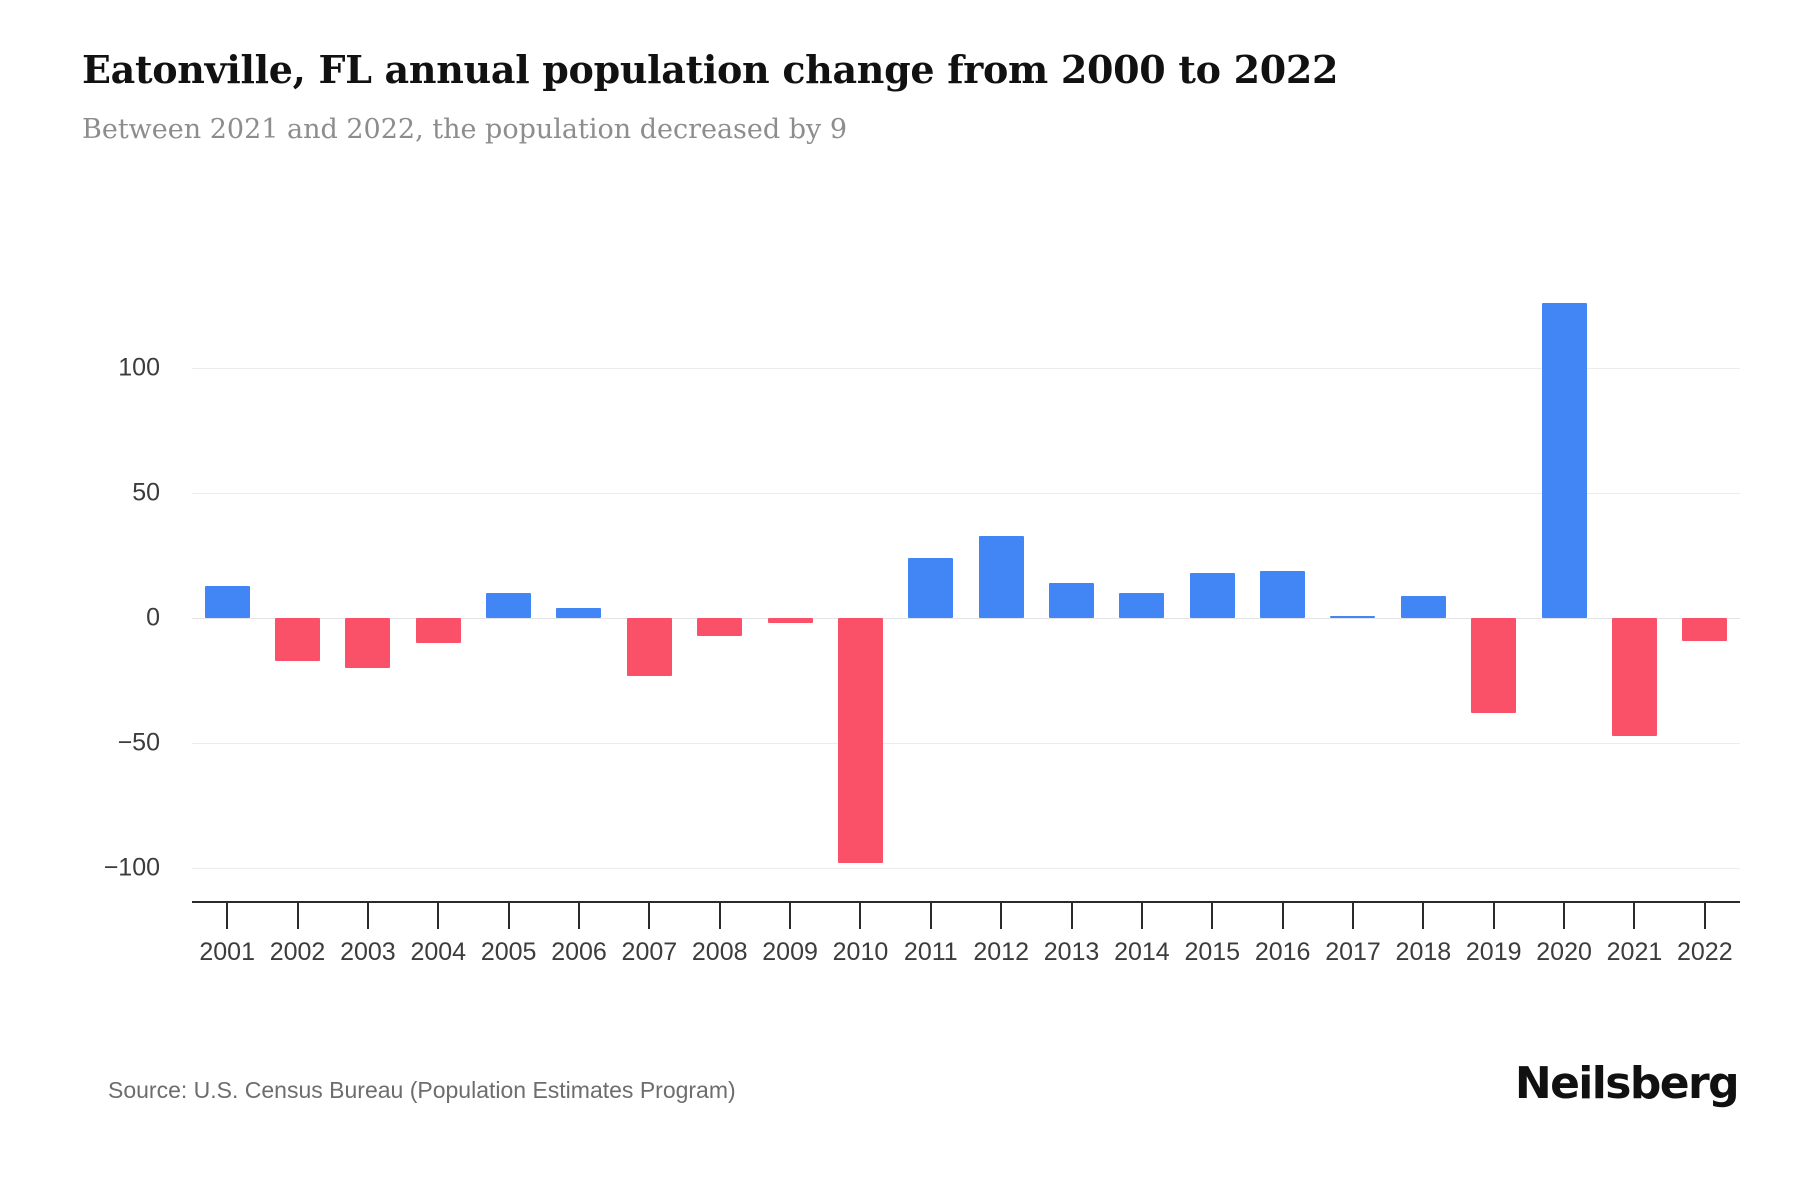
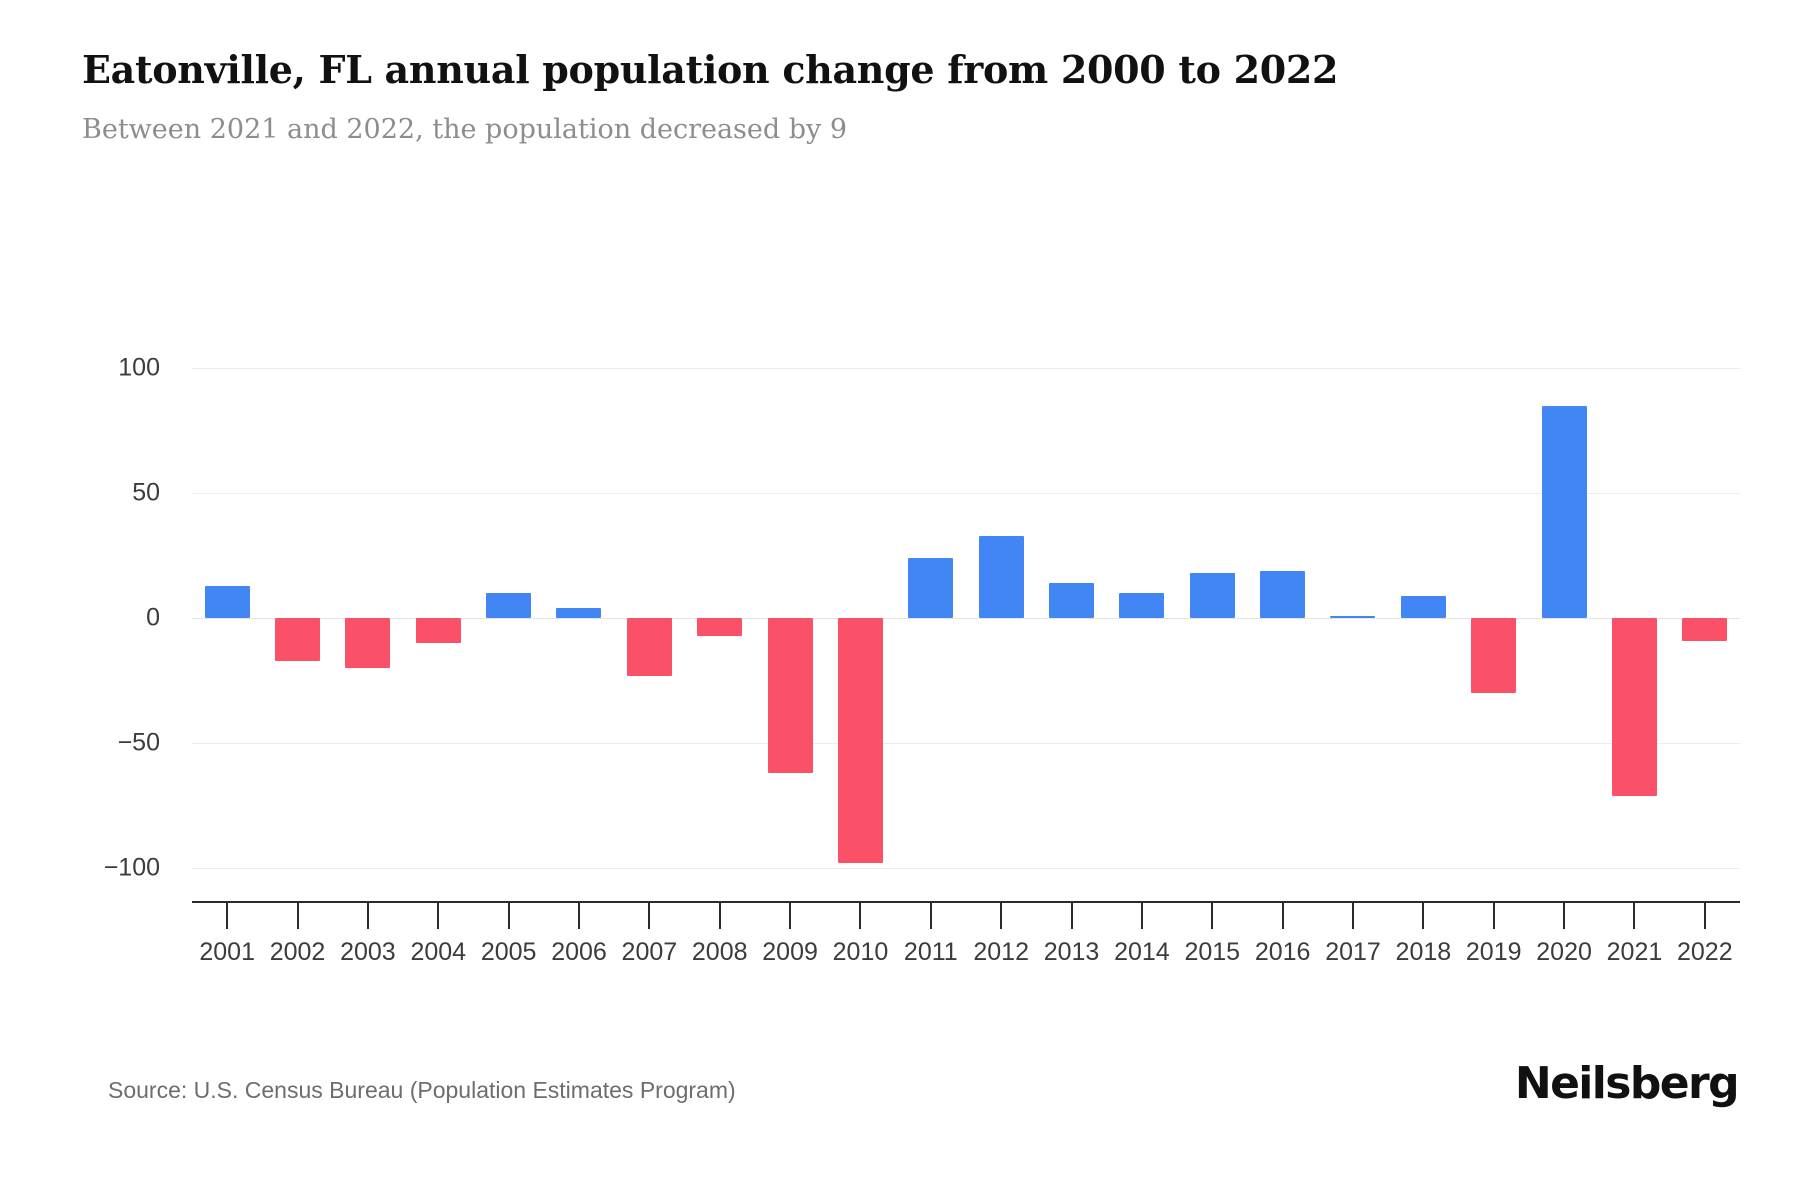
2009: -2 -> -62
2019: -38 -> -30
2020: 126 -> 85
2021: -47 -> -71
